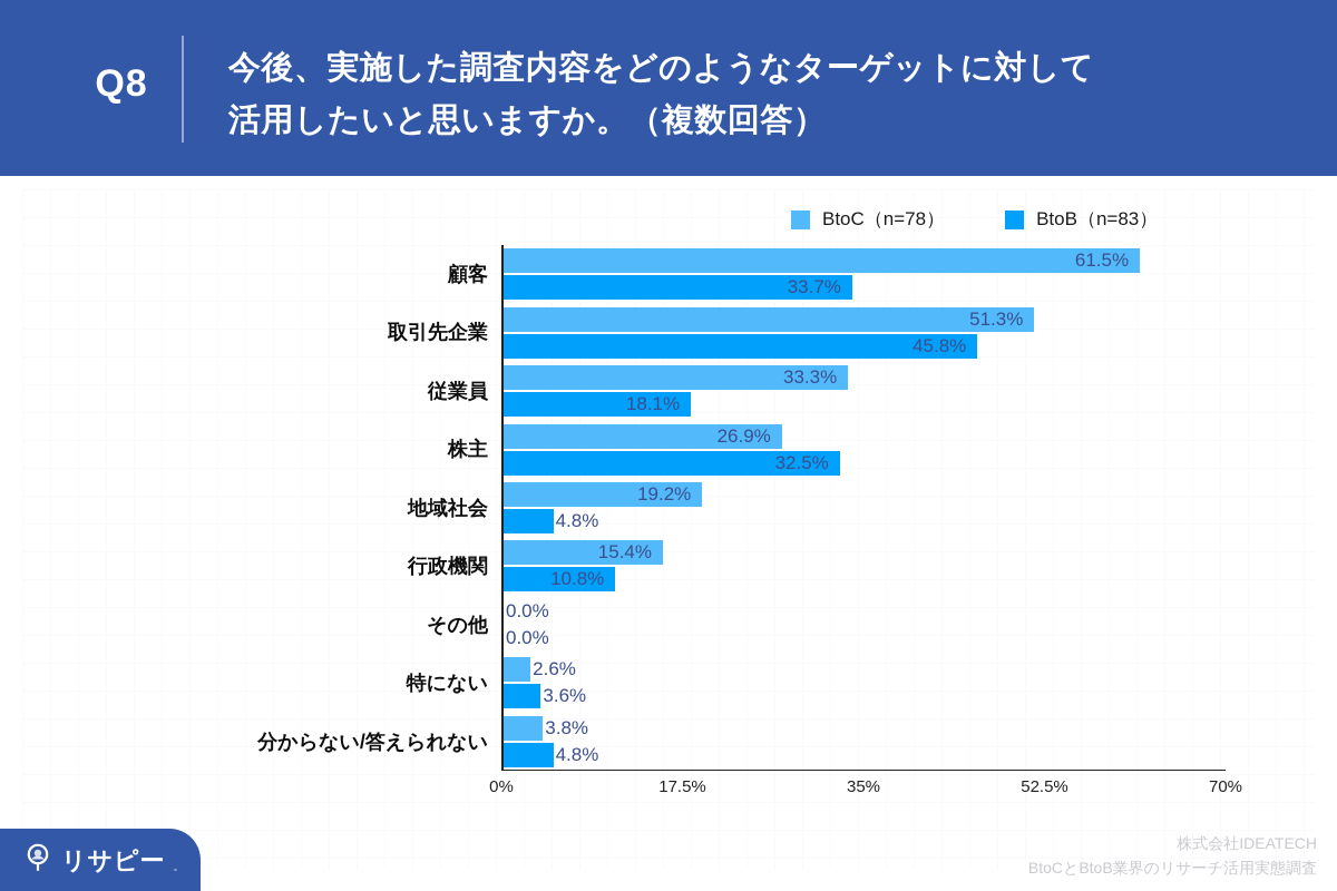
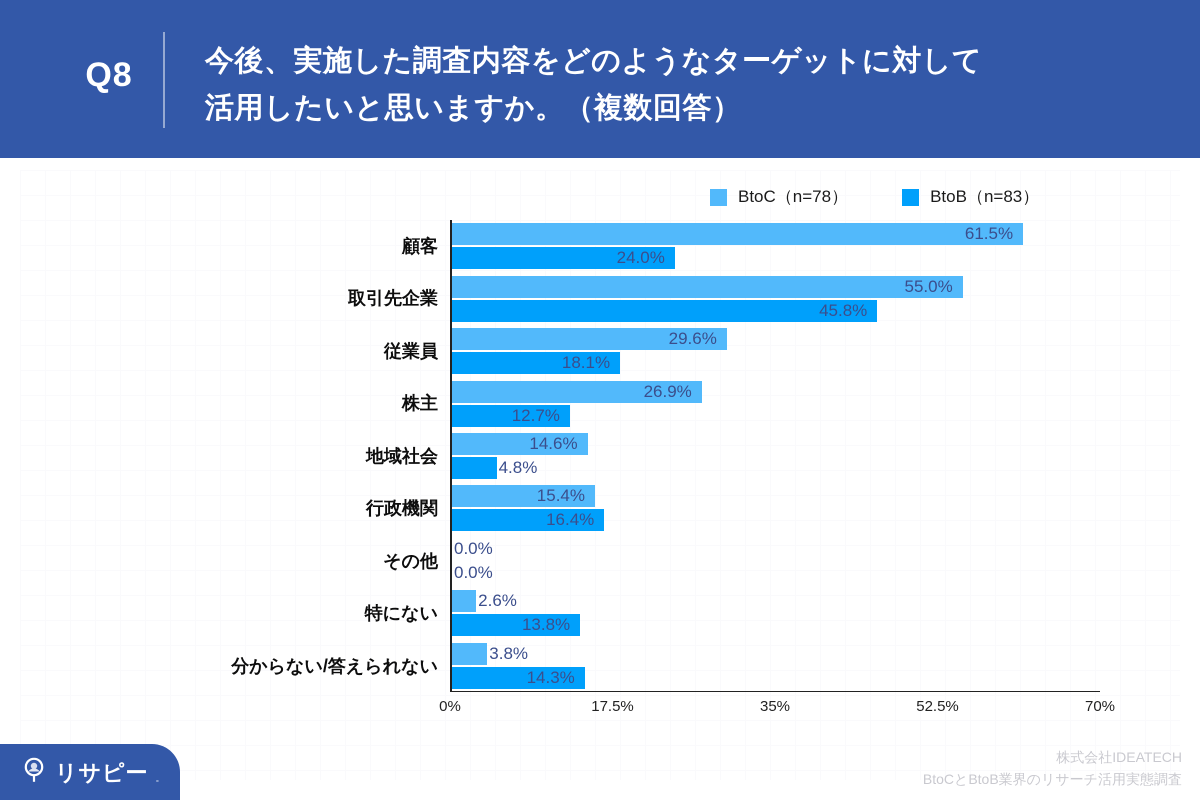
BtoB（n=83）/顧客: 33.7% -> 24.0%
BtoC（n=78）/取引先企業: 51.3% -> 55.0%
BtoC（n=78）/従業員: 33.3% -> 29.6%
BtoB（n=83）/株主: 32.5% -> 12.7%
BtoC（n=78）/地域社会: 19.2% -> 14.6%
BtoB（n=83）/行政機関: 10.8% -> 16.4%
BtoB（n=83）/特にない: 3.6% -> 13.8%
BtoB（n=83）/分からない/答えられない: 4.8% -> 14.3%
